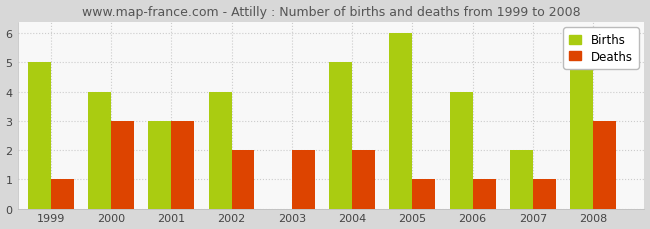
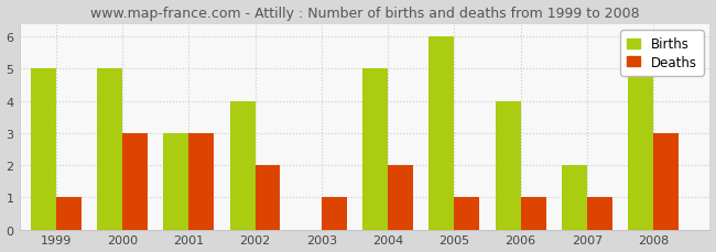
Births/2000: 4 -> 5
Deaths/2003: 2 -> 1
